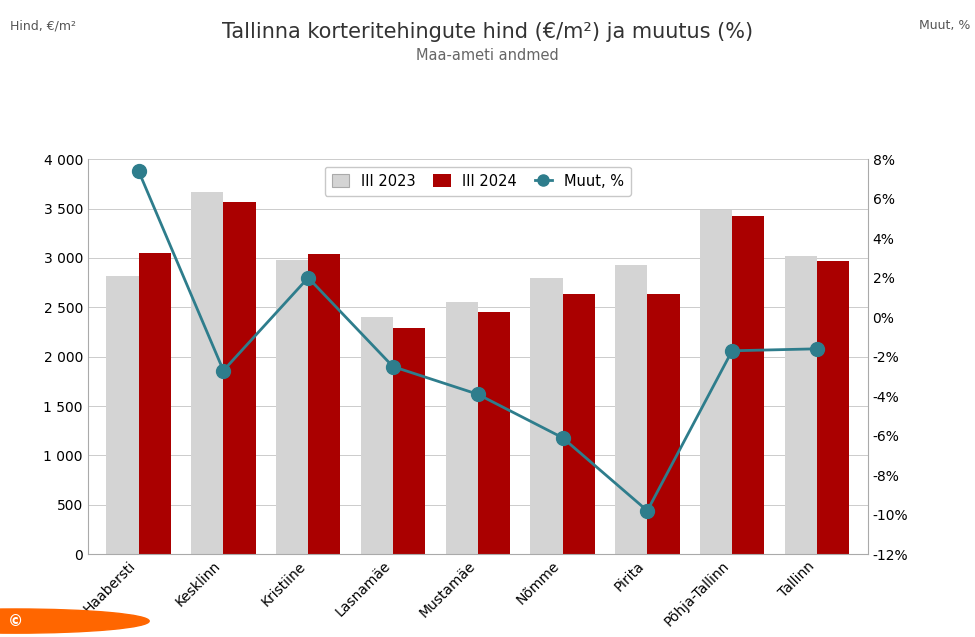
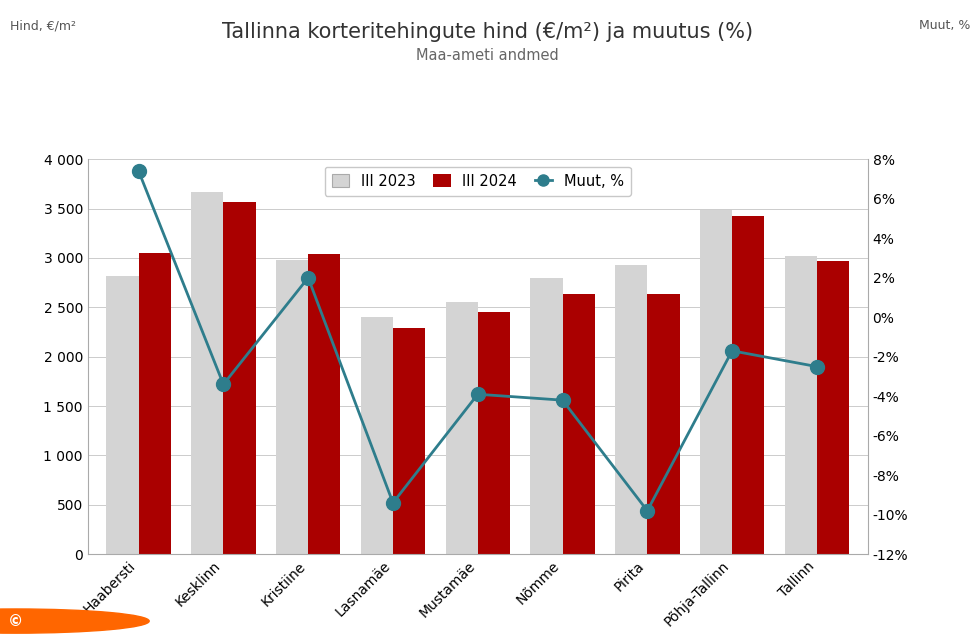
Muut, %/Kesklinn: -2.7% -> -3.4%
Muut, %/Lasnamäe: -2.5% -> -9.4%
Muut, %/Nõmme: -6.1% -> -4.2%
Muut, %/Tallinn: -1.6% -> -2.5%
